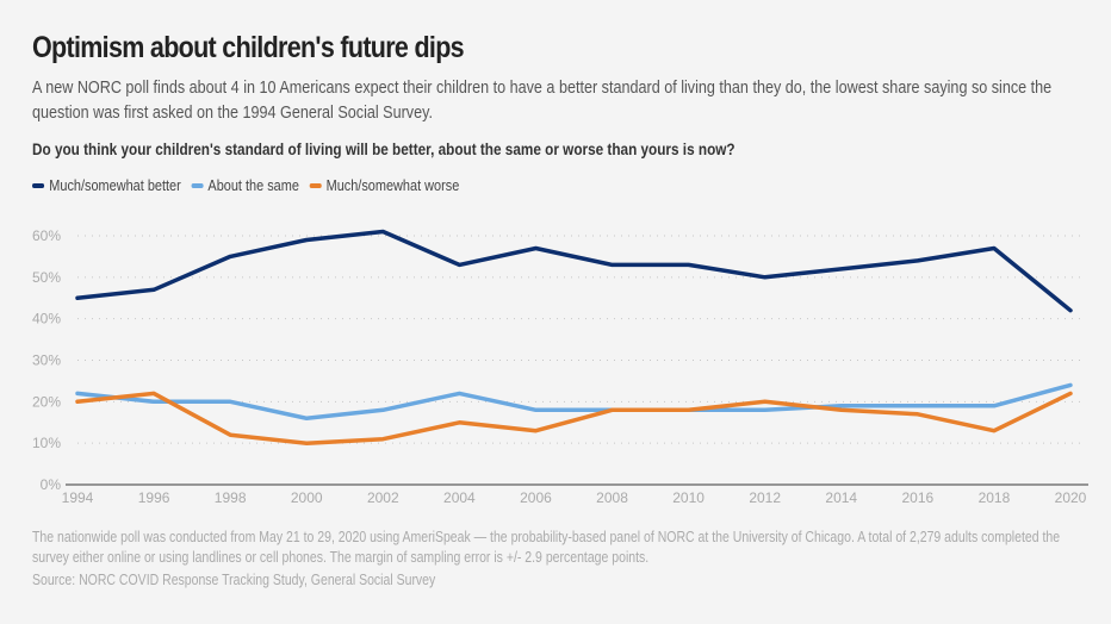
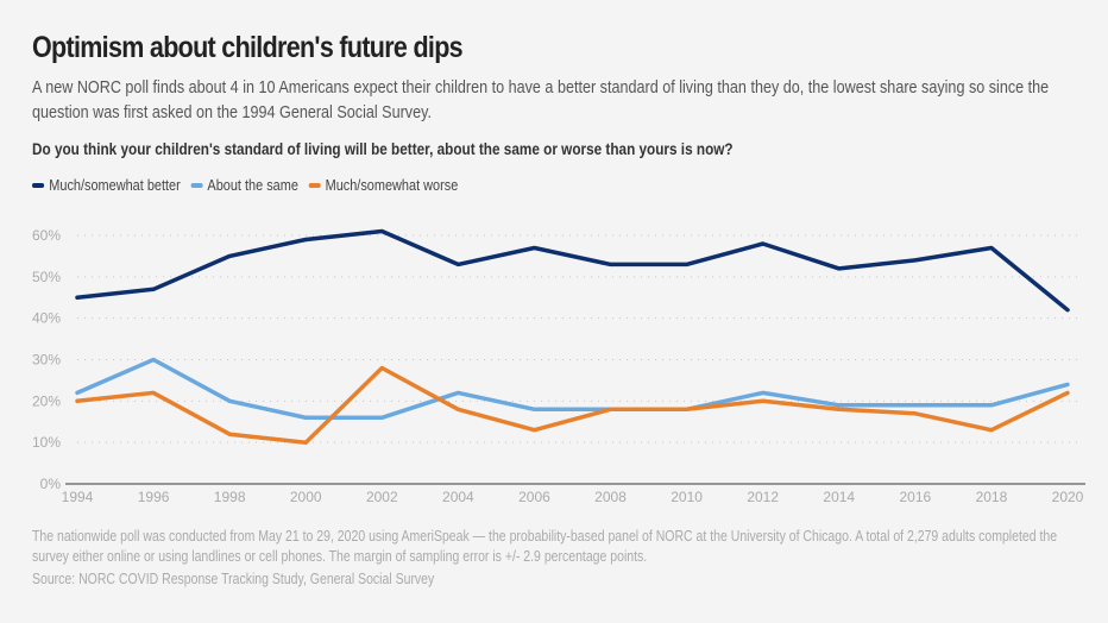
About the same/1996: 20% -> 30%
About the same/2002: 18% -> 16%
Much/somewhat worse/2002: 11% -> 28%
Much/somewhat worse/2004: 15% -> 18%
Much/somewhat better/2012: 50% -> 58%
About the same/2012: 18% -> 22%
